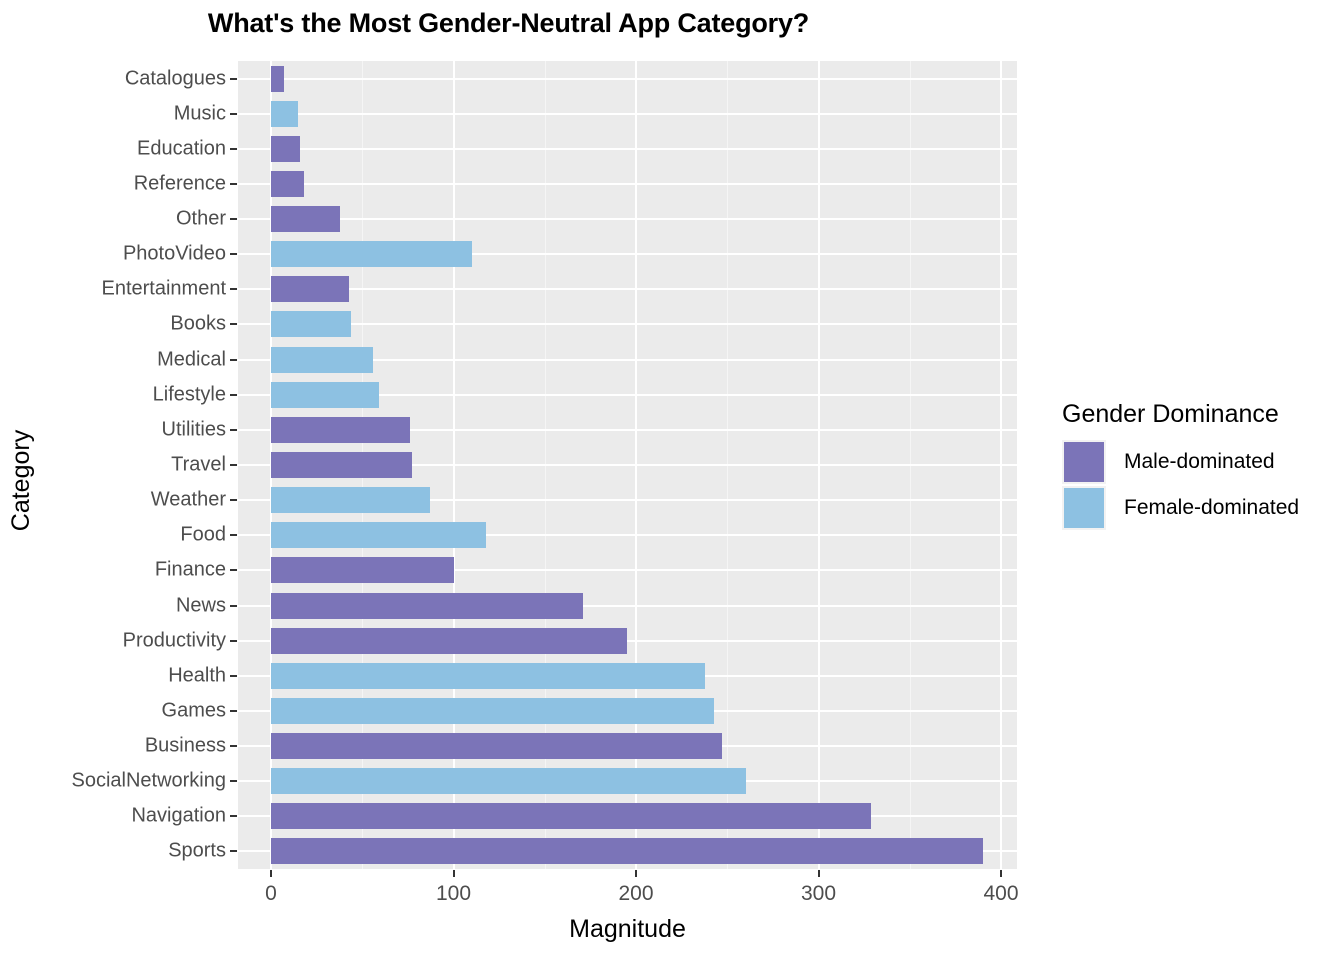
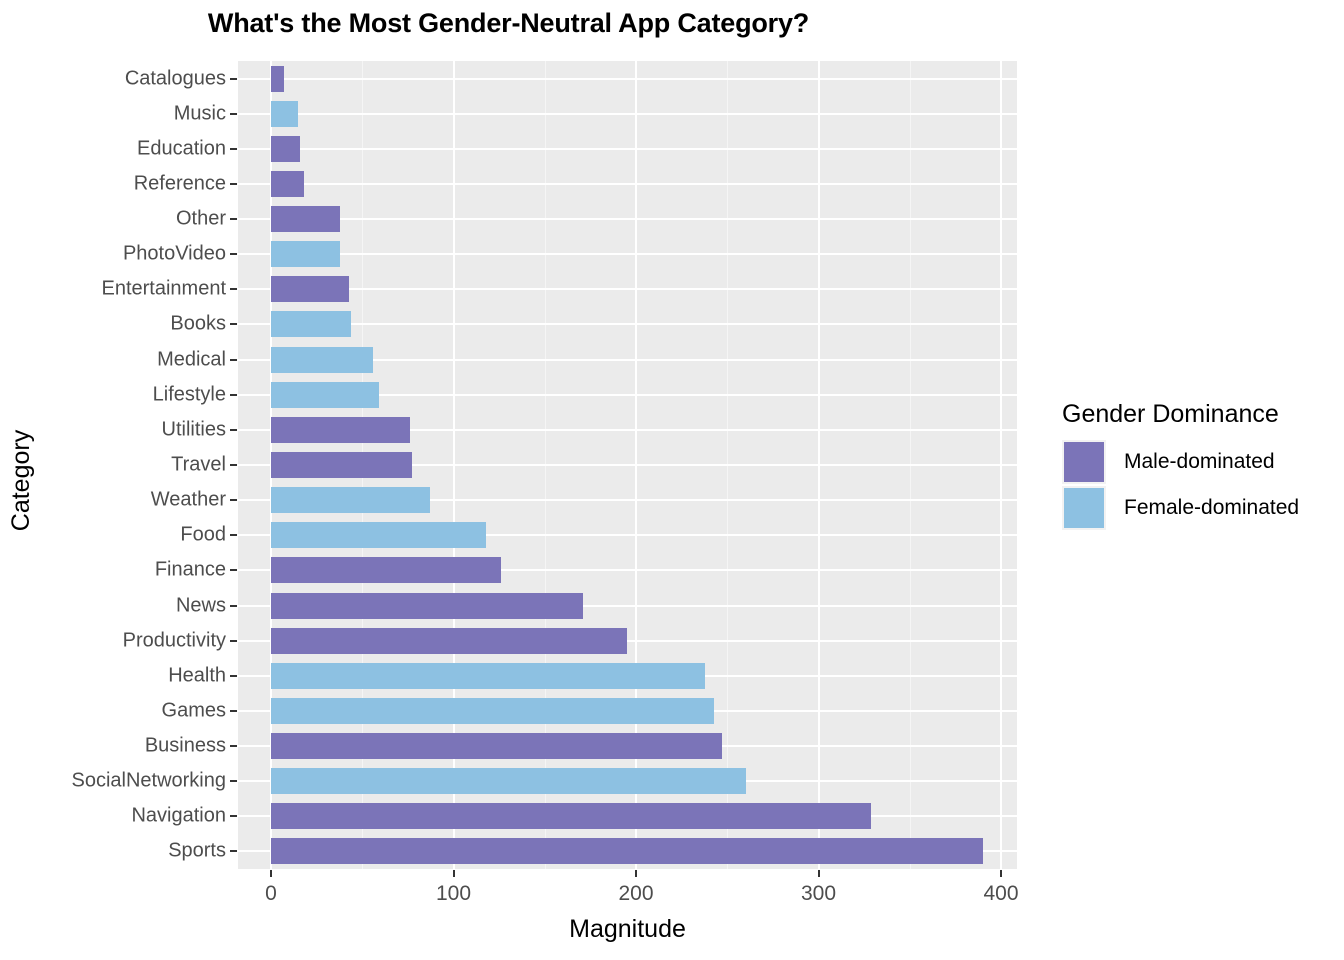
PhotoVideo: 110 -> 38
Finance: 100 -> 126
